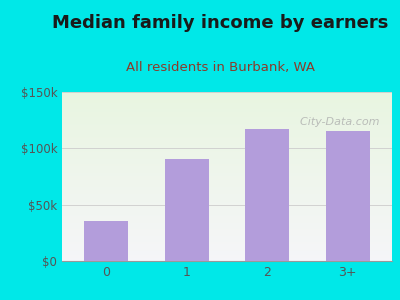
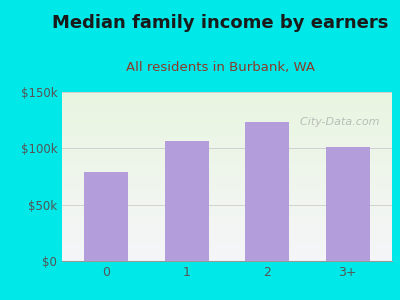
0: $35k -> $79k
1: $90k -> $106k
2: $117k -> $123k
3+: $115k -> $101k
